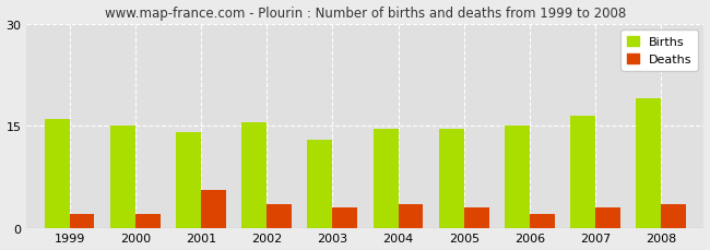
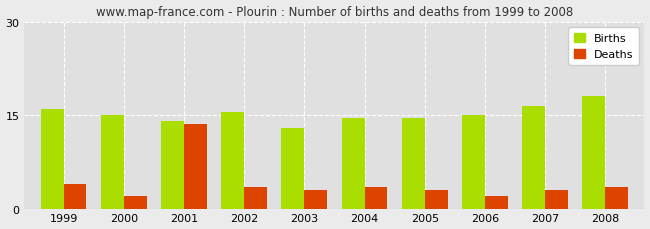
Deaths/1999: 2.0 -> 4.0
Deaths/2001: 5.6 -> 13.5
Births/2008: 19.0 -> 18.0
